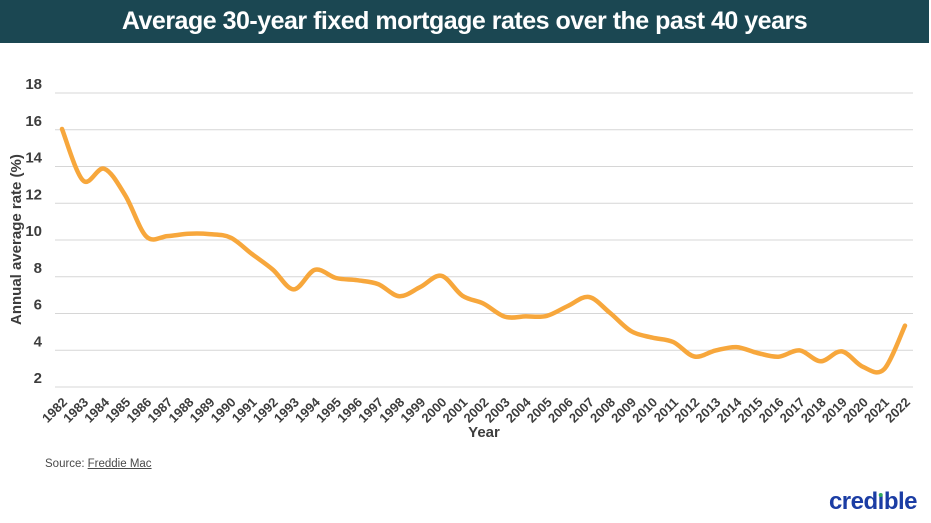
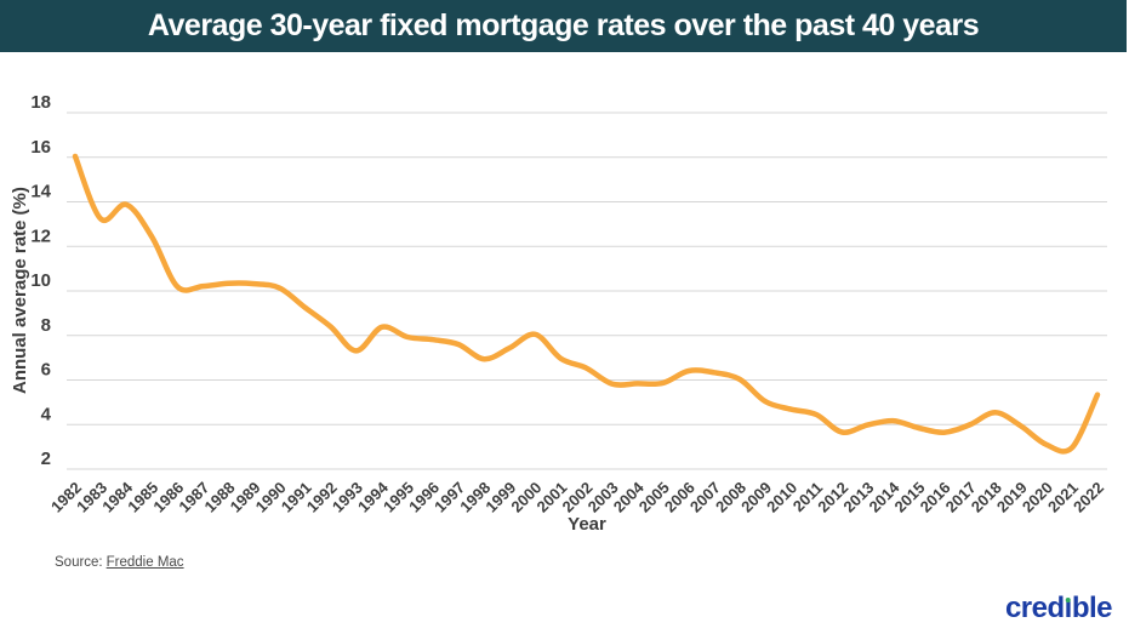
2007: 6.9 -> 6.3
2018: 3.4 -> 4.5
